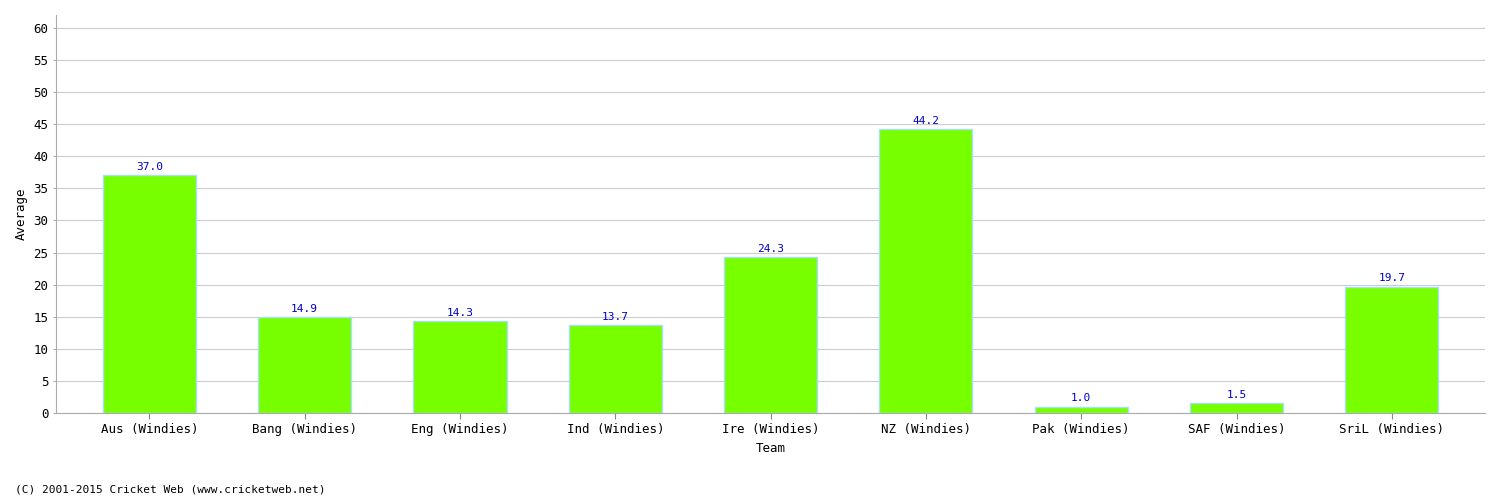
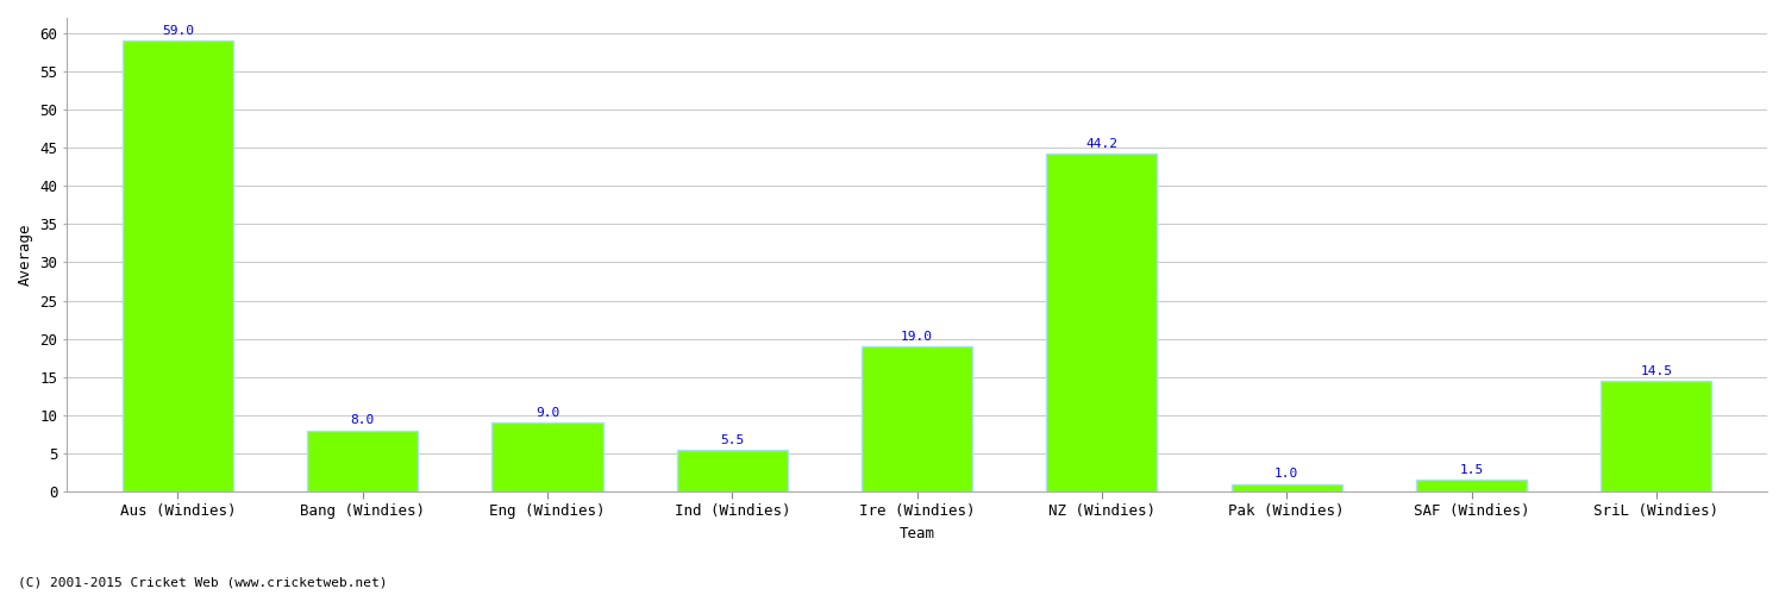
Aus (Windies): 37.0 -> 59.0
Bang (Windies): 14.9 -> 8.0
Eng (Windies): 14.3 -> 9.0
Ind (Windies): 13.7 -> 5.5
Ire (Windies): 24.3 -> 19.0
SriL (Windies): 19.7 -> 14.5
